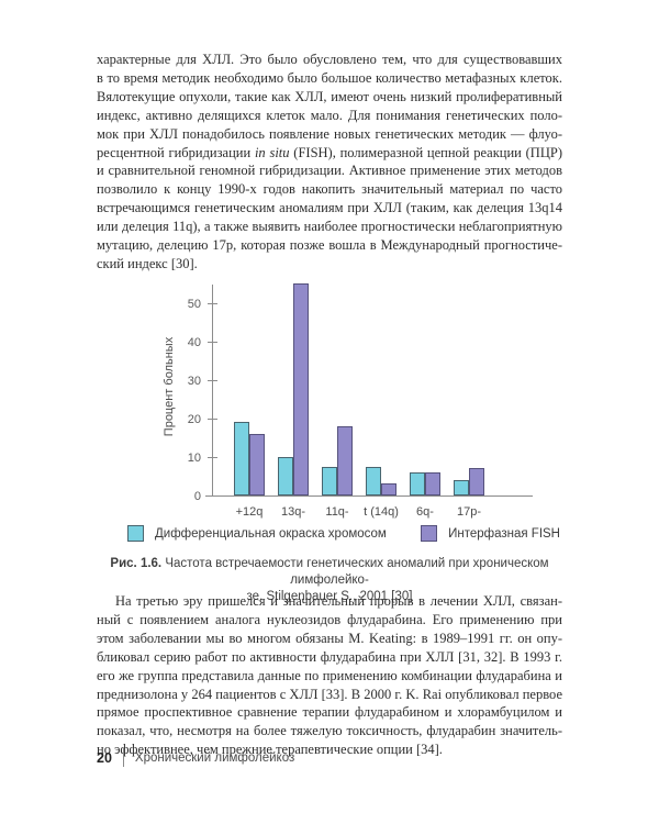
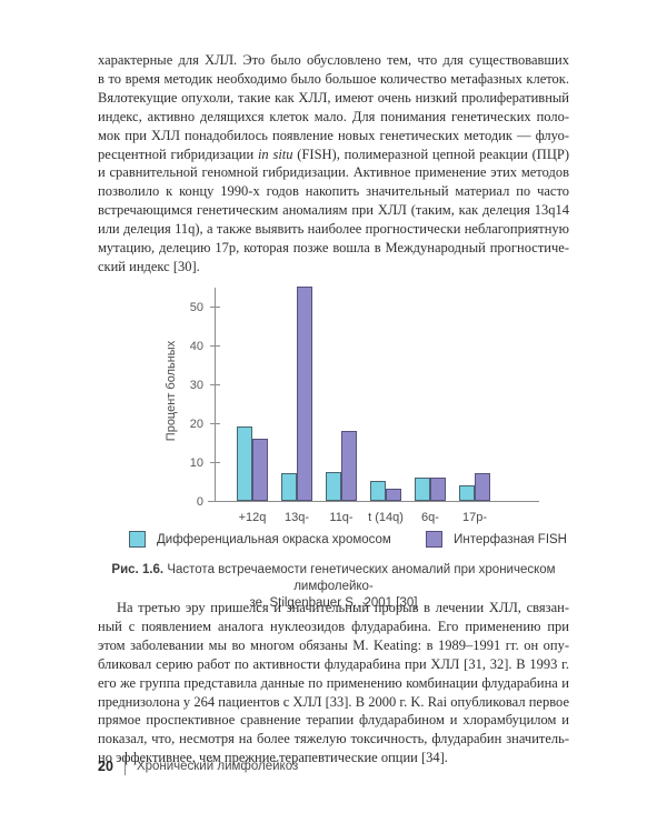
Дифференциальная окраска хромосом/13q-: 10 -> 7
Дифференциальная окраска хромосом/t (14q): 8 -> 5
